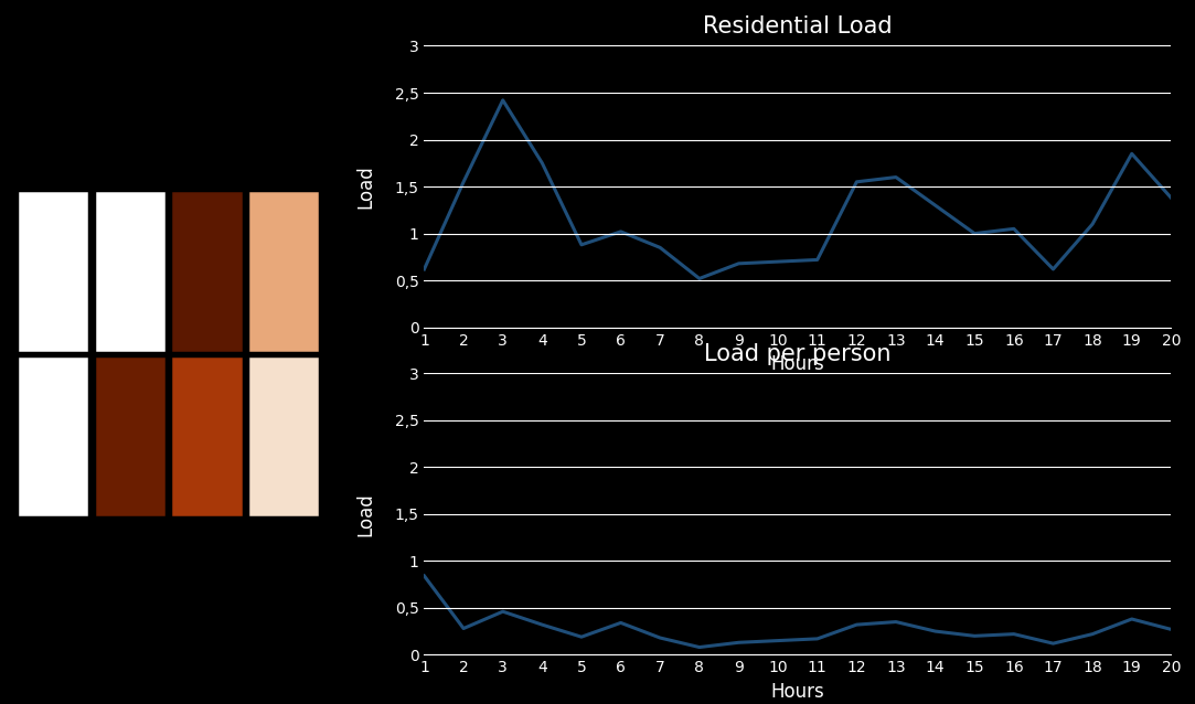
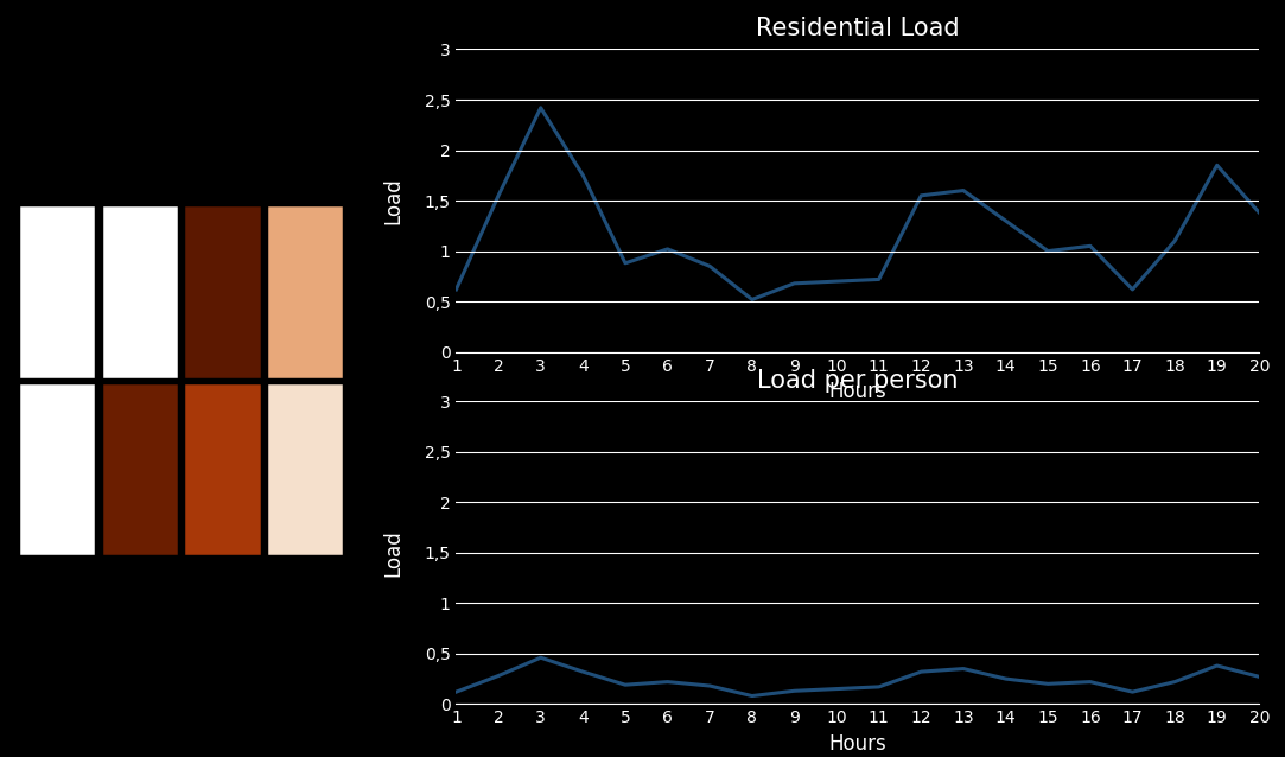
Load per person/1: 0,84 -> 0,12
Load per person/6: 0,34 -> 0,22
